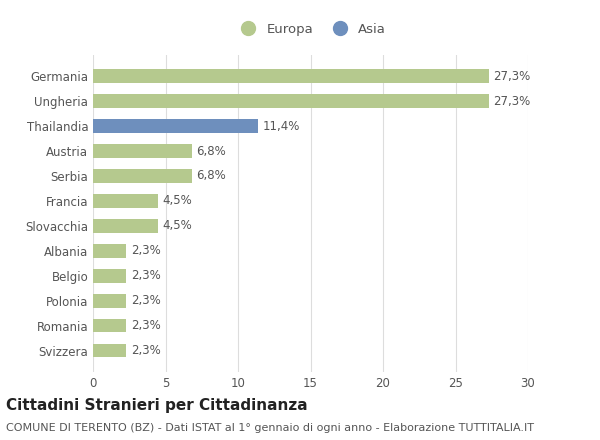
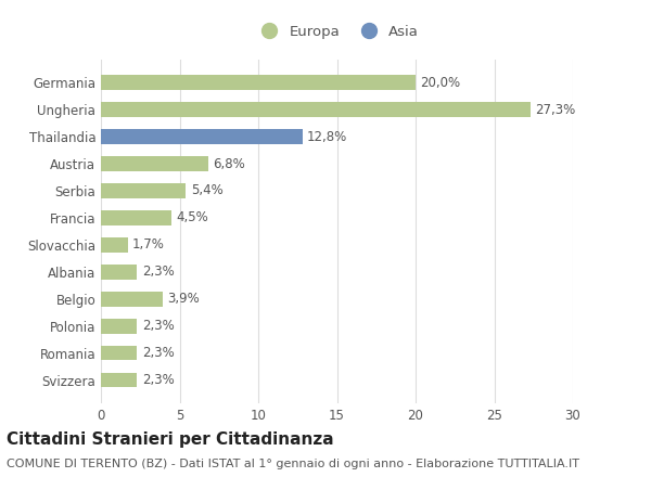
Germania: 27,3% -> 20,0%
Thailandia: 11,4% -> 12,8%
Serbia: 6,8% -> 5,4%
Slovacchia: 4,5% -> 1,7%
Belgio: 2,3% -> 3,9%
